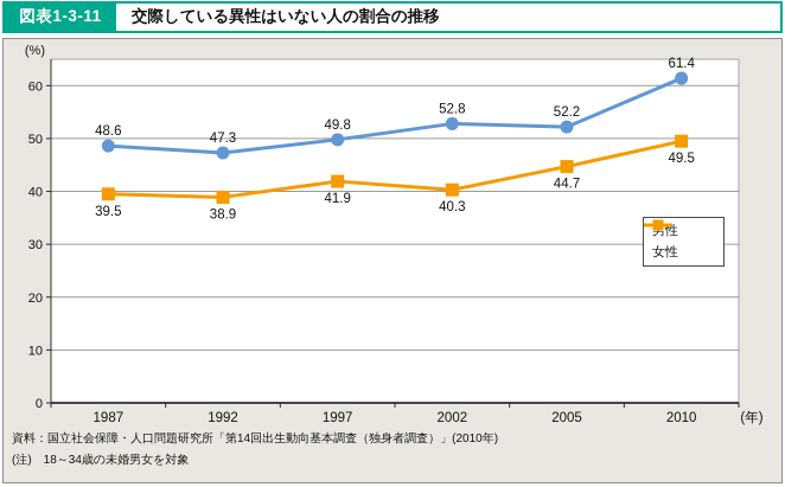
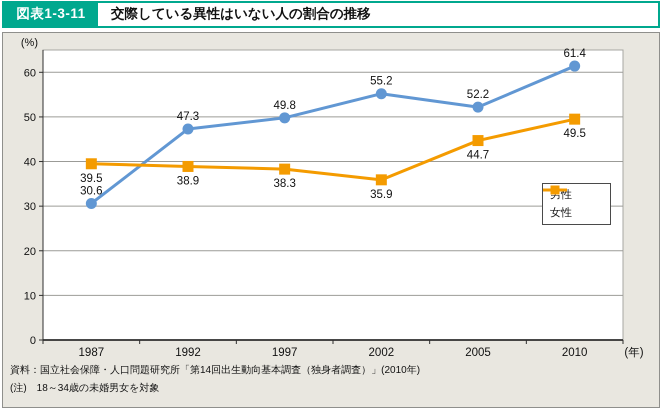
男性/1987: 48.6 -> 30.6
女性/1997: 41.9 -> 38.3
男性/2002: 52.8 -> 55.2
女性/2002: 40.3 -> 35.9
